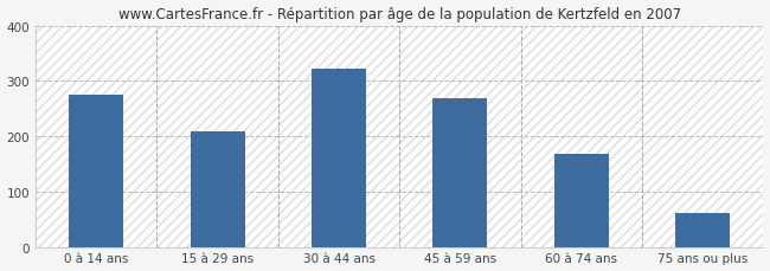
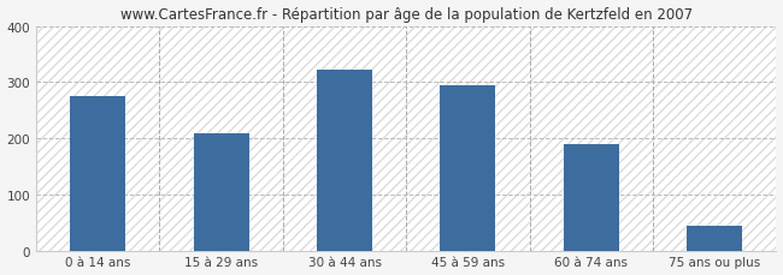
45 à 59 ans: 269 -> 295
60 à 74 ans: 168 -> 190
75 ans ou plus: 62 -> 45
